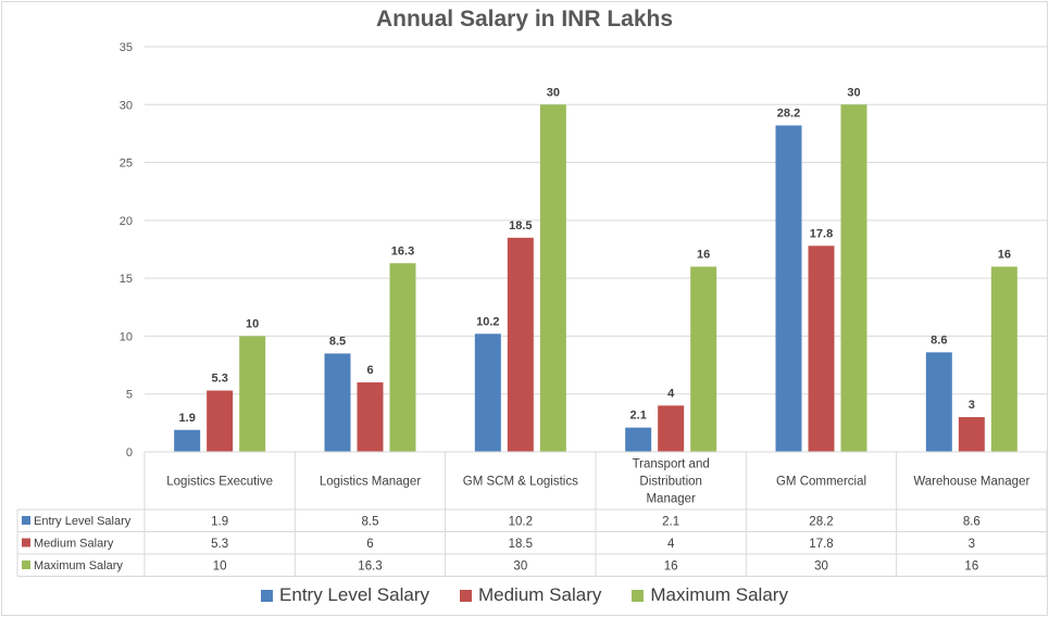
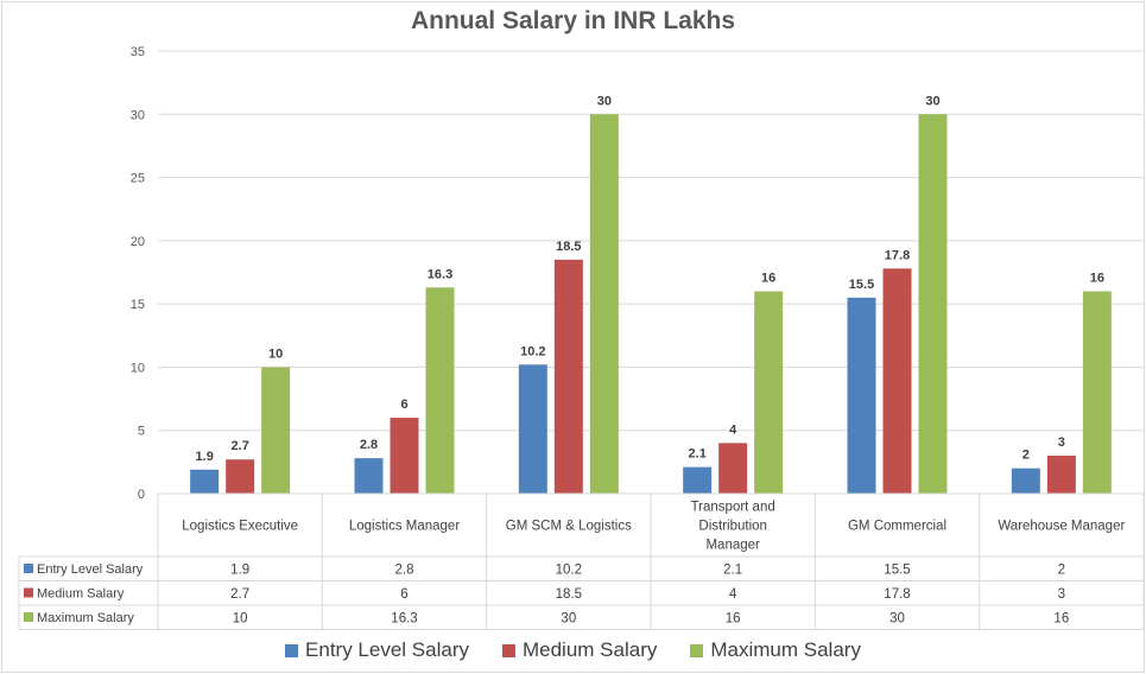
Medium Salary/Logistics Executive: 5.3 -> 2.7
Entry Level Salary/Logistics Manager: 8.5 -> 2.8
Entry Level Salary/GM Commercial: 28.2 -> 15.5
Entry Level Salary/Warehouse Manager: 8.6 -> 2
